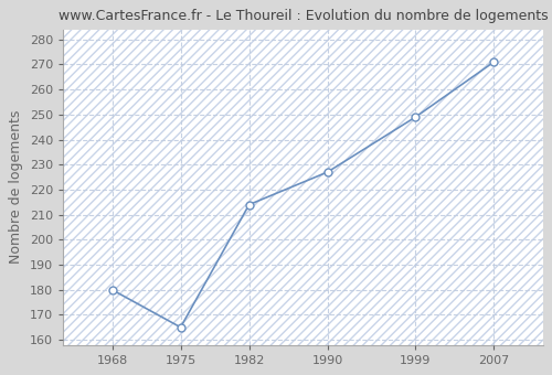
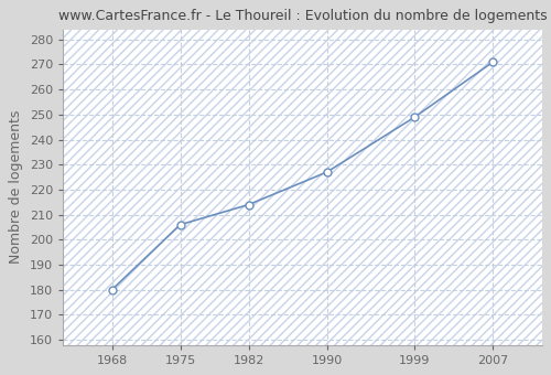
1975: 165 -> 206
